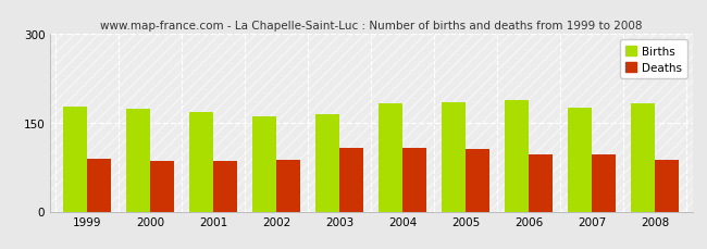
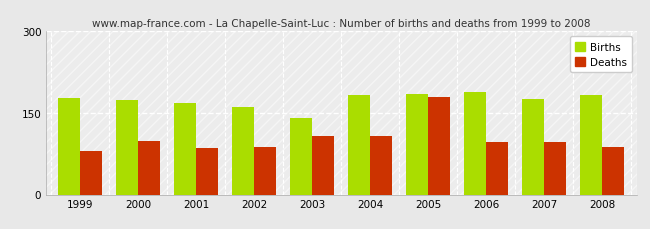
Deaths/1999: 90 -> 80
Deaths/2000: 85 -> 98
Births/2003: 165 -> 140
Deaths/2005: 105 -> 180
